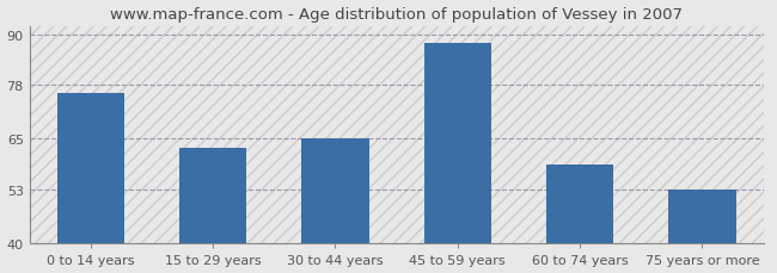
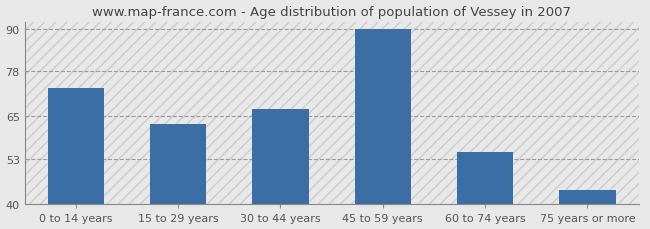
0 to 14 years: 76 -> 73
30 to 44 years: 65 -> 67
45 to 59 years: 88 -> 90
60 to 74 years: 59 -> 55
75 years or more: 53 -> 44
